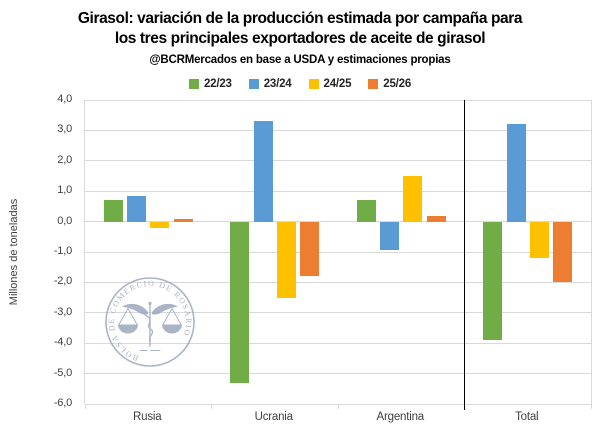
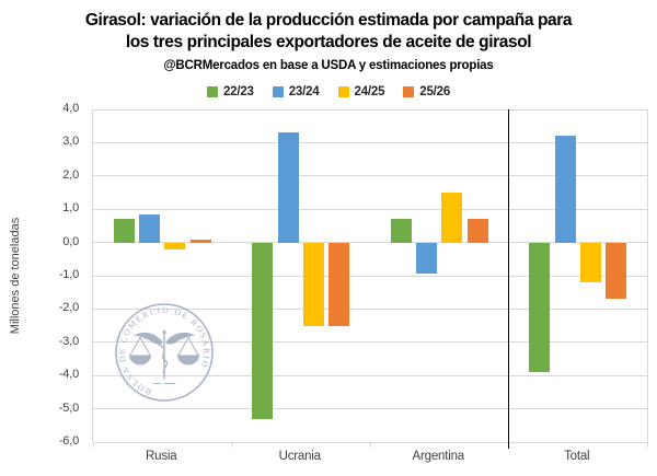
25/26/Ucrania: -1,8 -> -2,5
25/26/Argentina: 0,2 -> 0,7
25/26/Total: -2,0 -> -1,7
